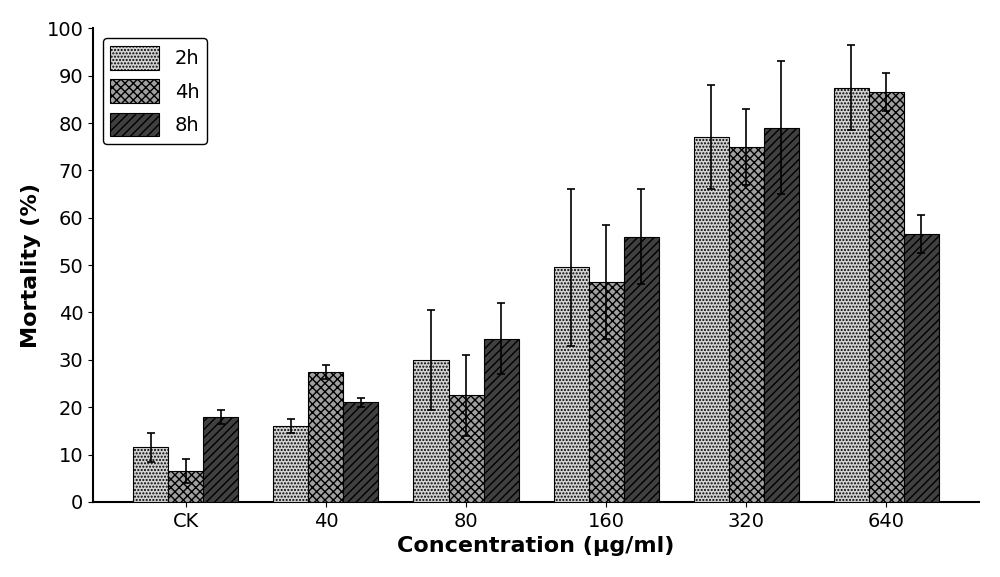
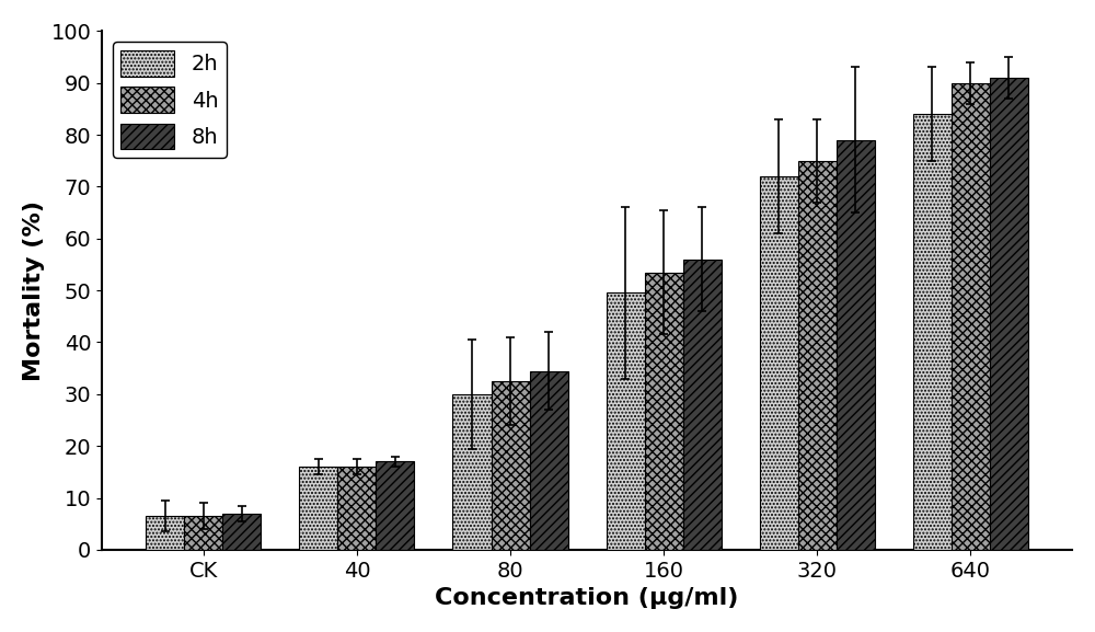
2h/CK: 11.5 -> 6.5
8h/CK: 18.0 -> 7.0
4h/40: 27.5 -> 16.0
8h/40: 21.0 -> 17.0
4h/80: 22.5 -> 32.5
4h/160: 46.5 -> 53.5
2h/320: 77.0 -> 72.0
2h/640: 87.5 -> 84.0
4h/640: 86.5 -> 90.0
8h/640: 56.5 -> 91.0
